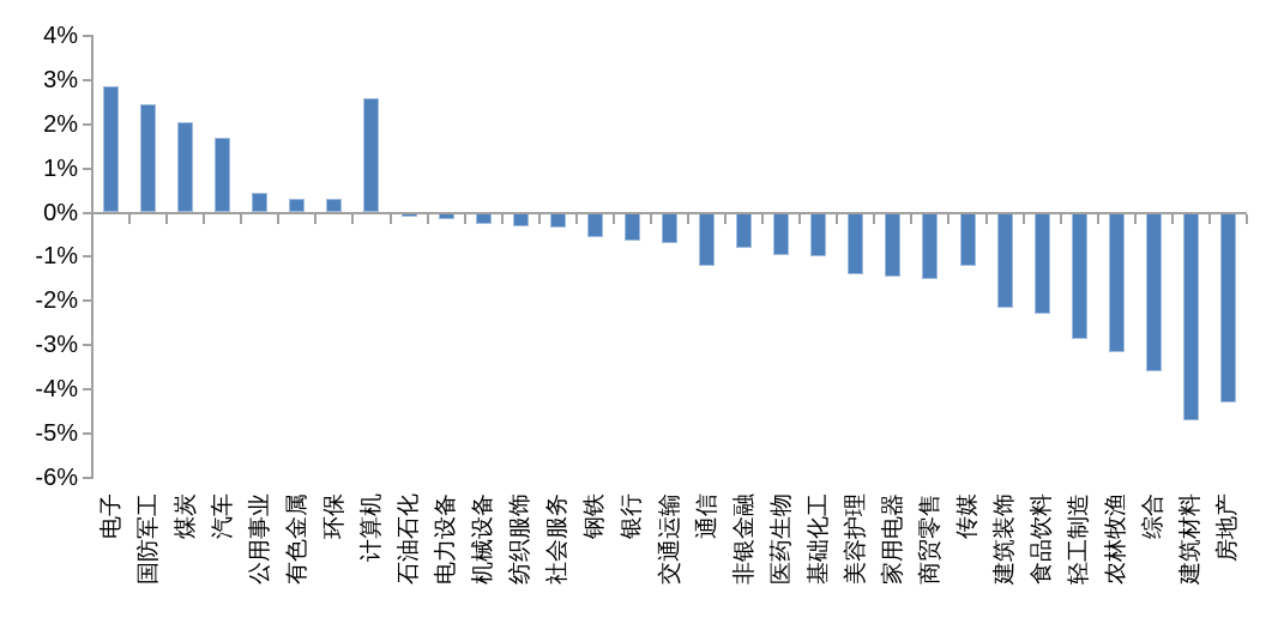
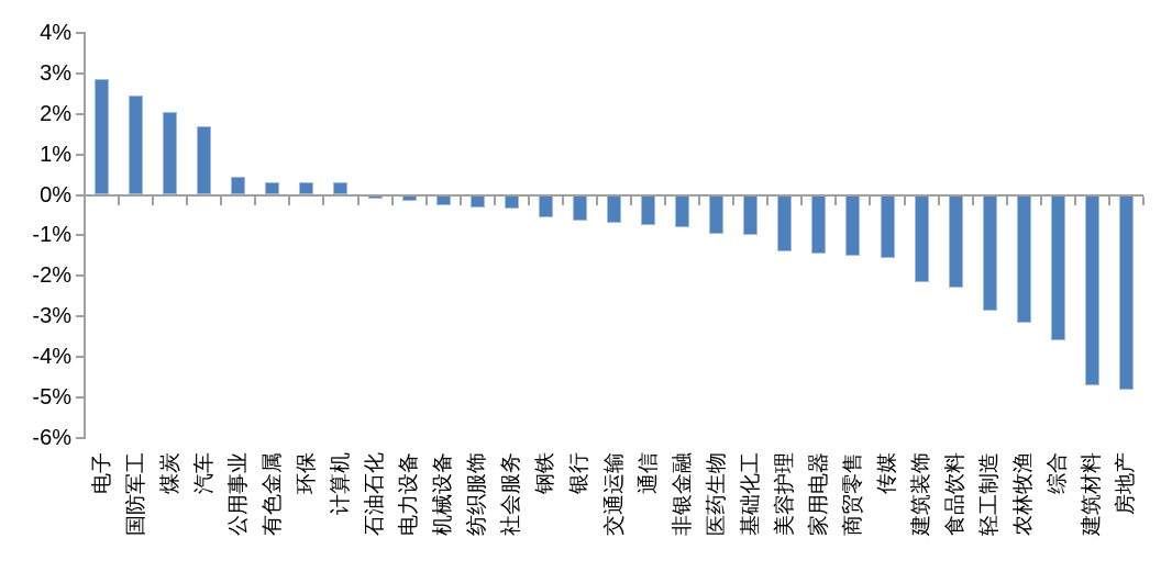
计算机: 2.6% -> 0.3%
通信: -1.2% -> -0.8%
传媒: -1.2% -> -1.6%
房地产: -4.3% -> -4.8%
